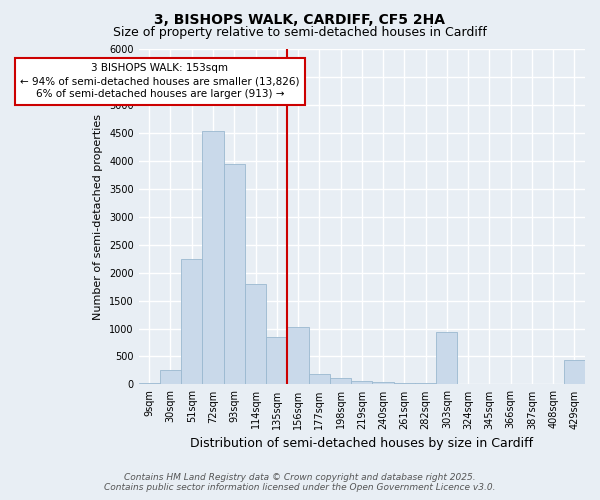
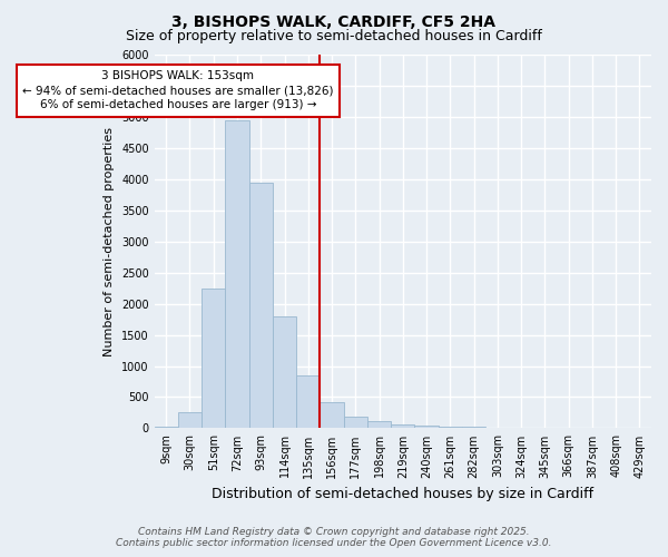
72sqm: 4540 -> 4950
156sqm: 1020 -> 420
303sqm: 940 -> 10
429sqm: 440 -> 0
